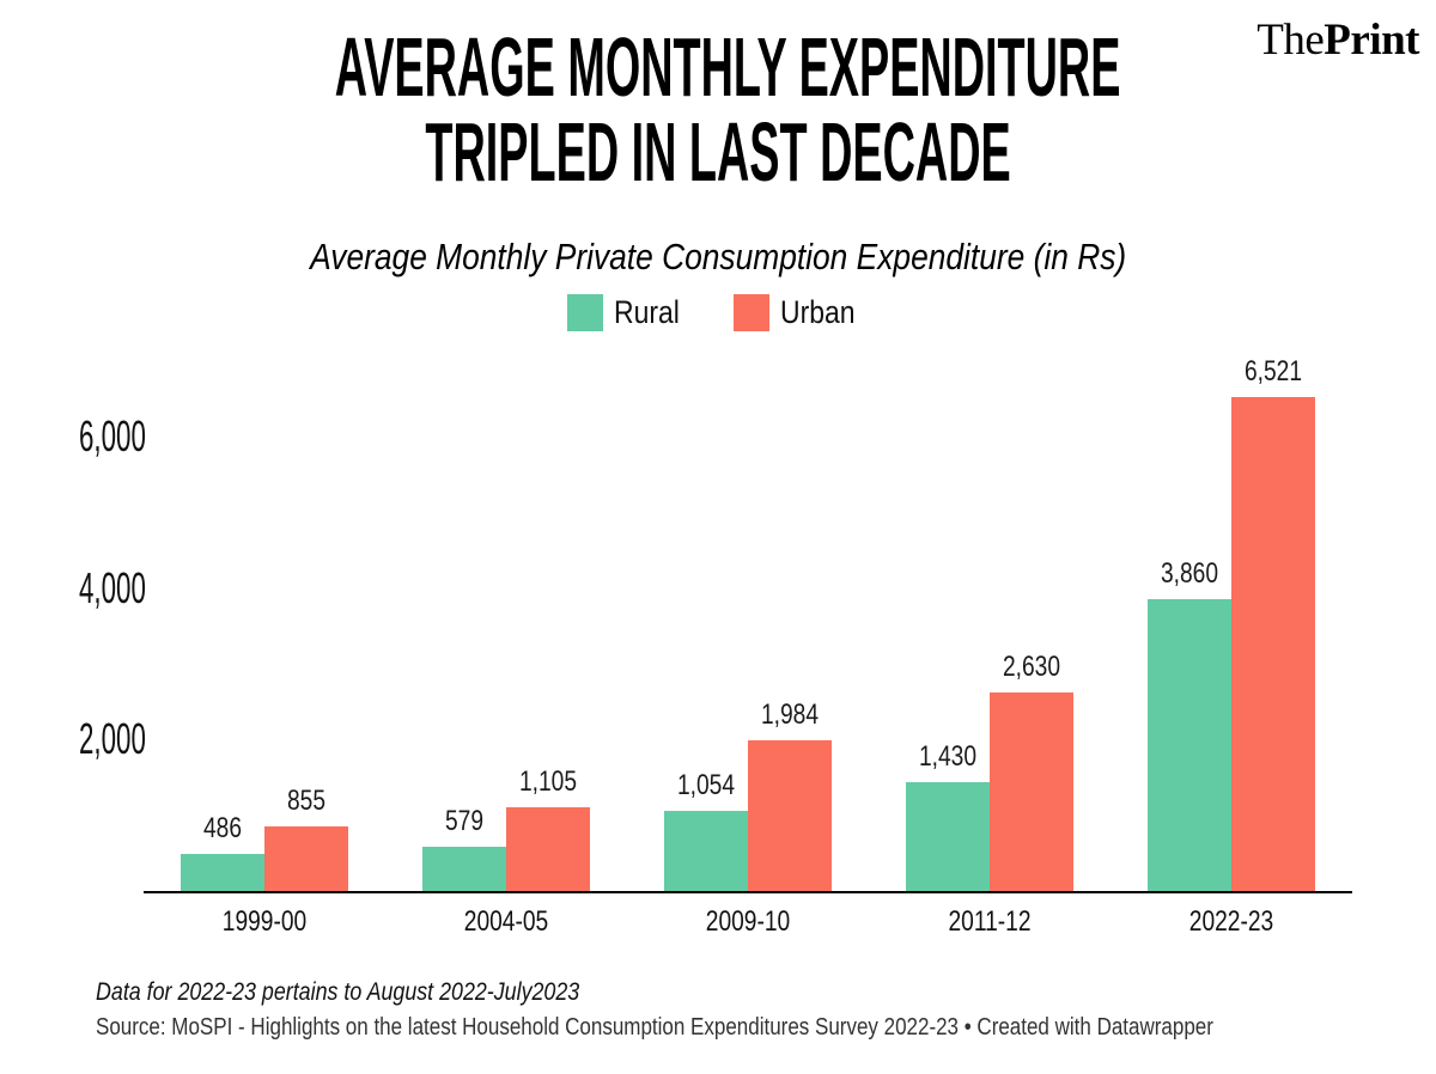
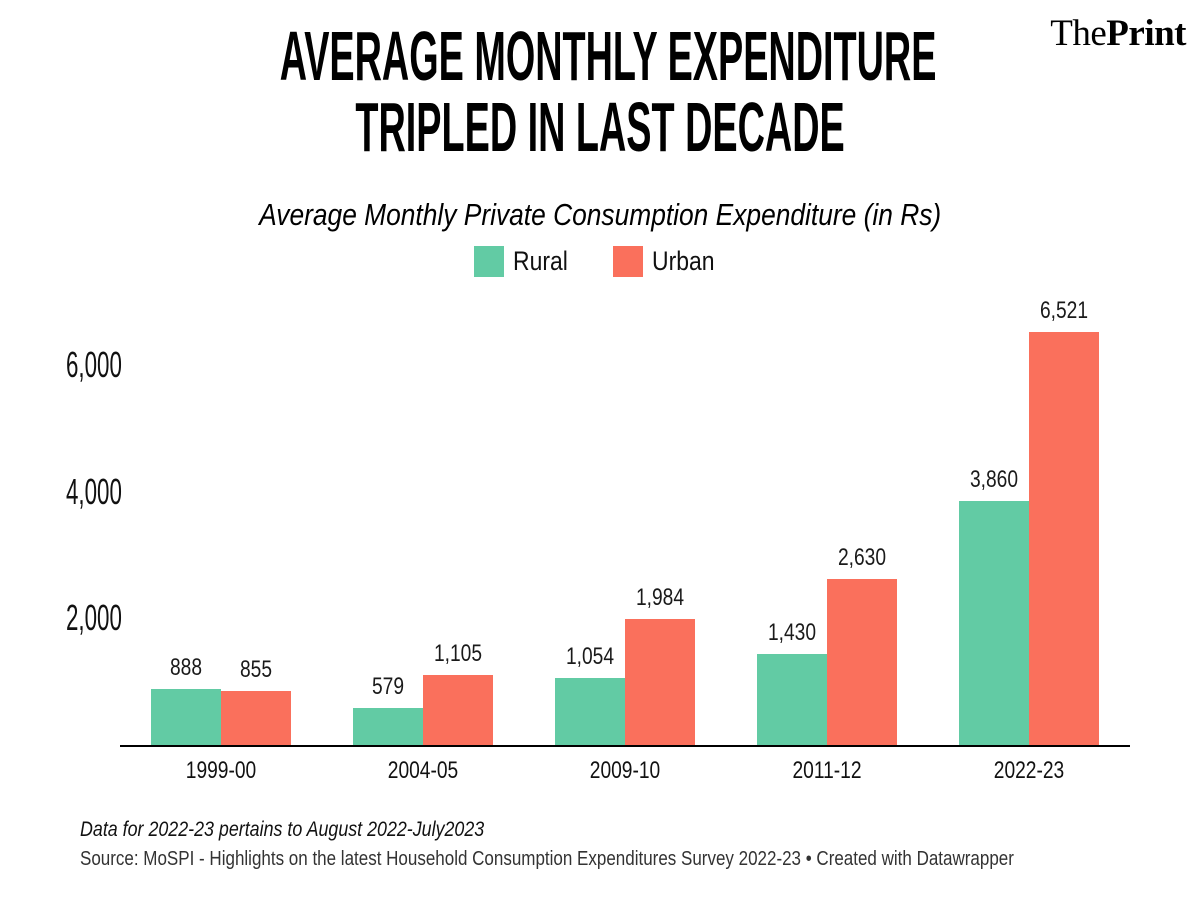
Rural/1999-00: 486 -> 888
